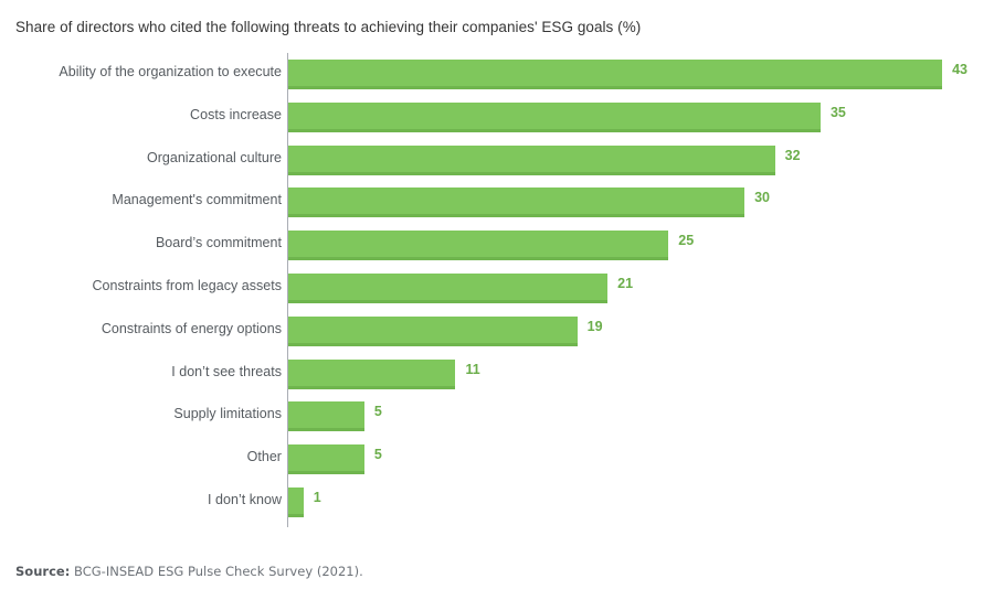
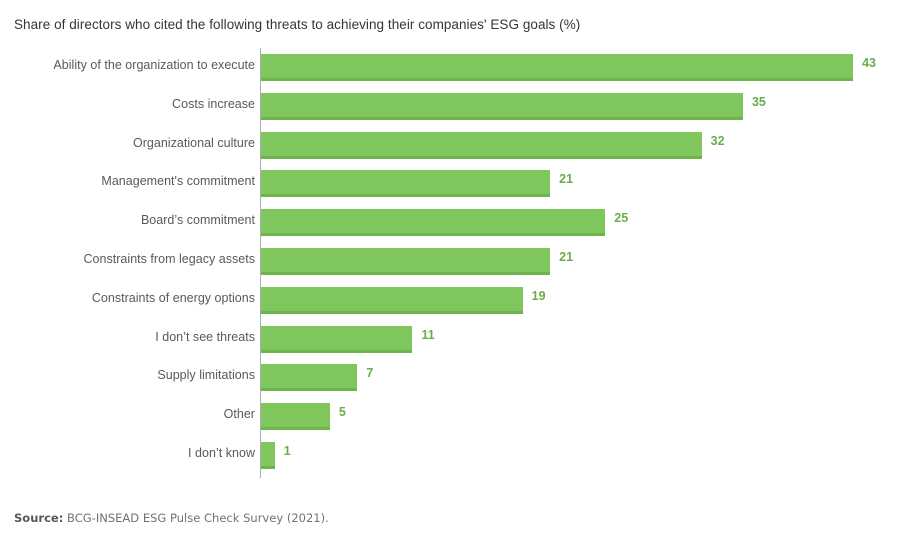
Management's commitment: 30 -> 21
Supply limitations: 5 -> 7
